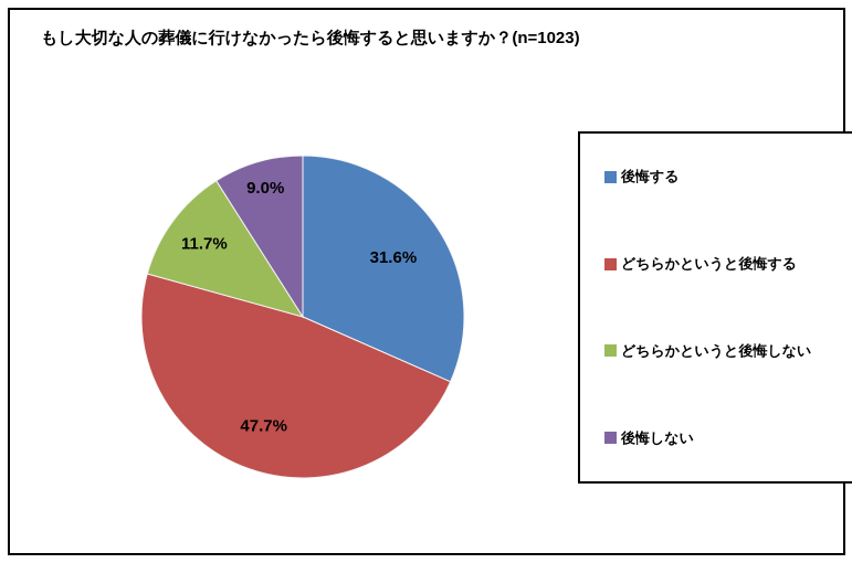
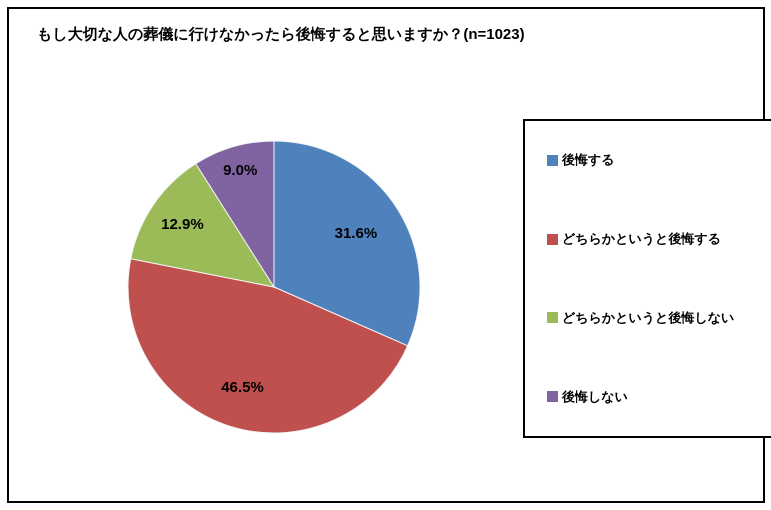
どちらかというと後悔する: 47.7% -> 46.5%
どちらかというと後悔しない: 11.7% -> 12.9%
